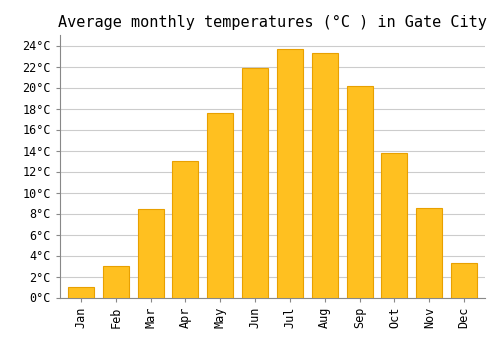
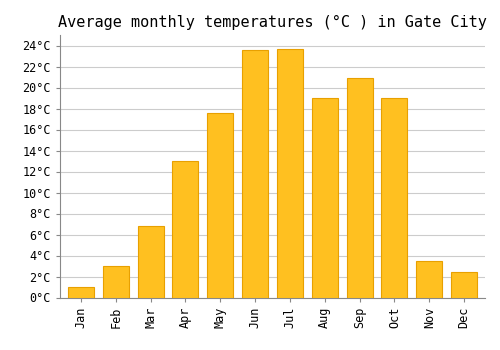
Mar: 8.4°C -> 6.8°C
Jun: 21.9°C -> 23.6°C
Aug: 23.3°C -> 19.0°C
Sep: 20.1°C -> 20.9°C
Oct: 13.8°C -> 19.0°C
Nov: 8.5°C -> 3.5°C
Dec: 3.3°C -> 2.4°C
